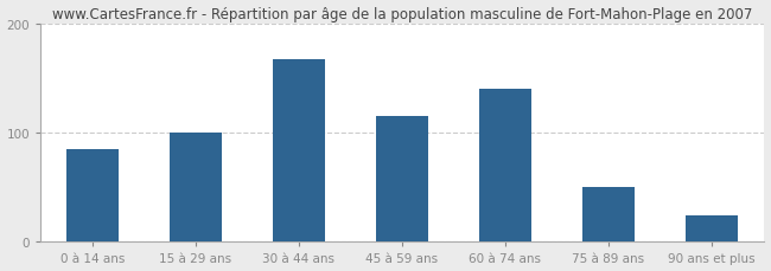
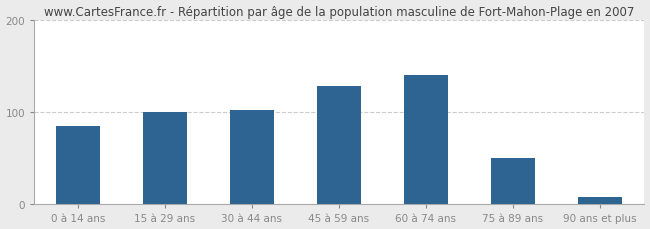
30 à 44 ans: 168 -> 102
45 à 59 ans: 116 -> 128
90 ans et plus: 24 -> 8
